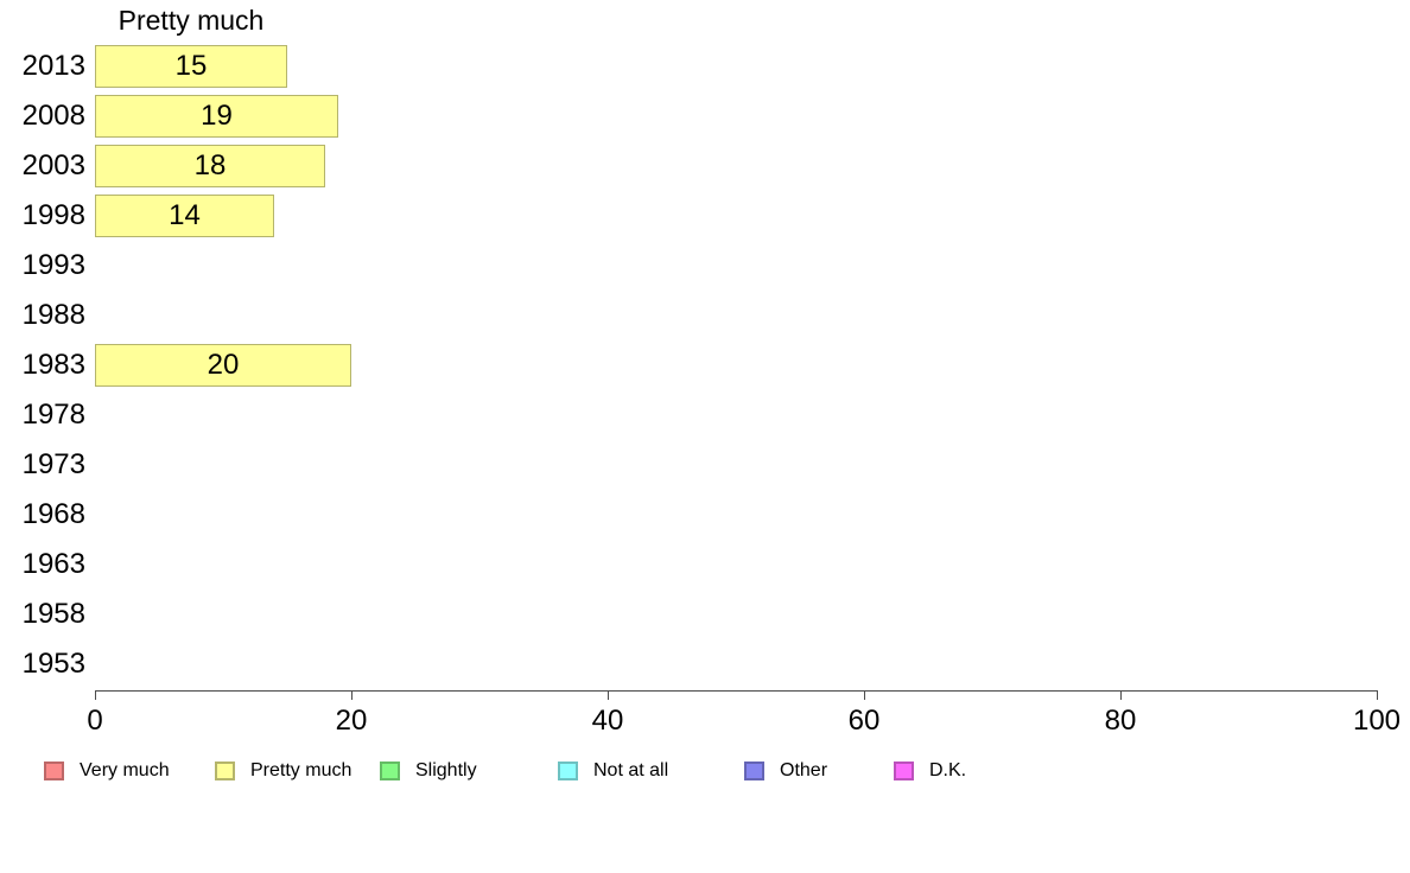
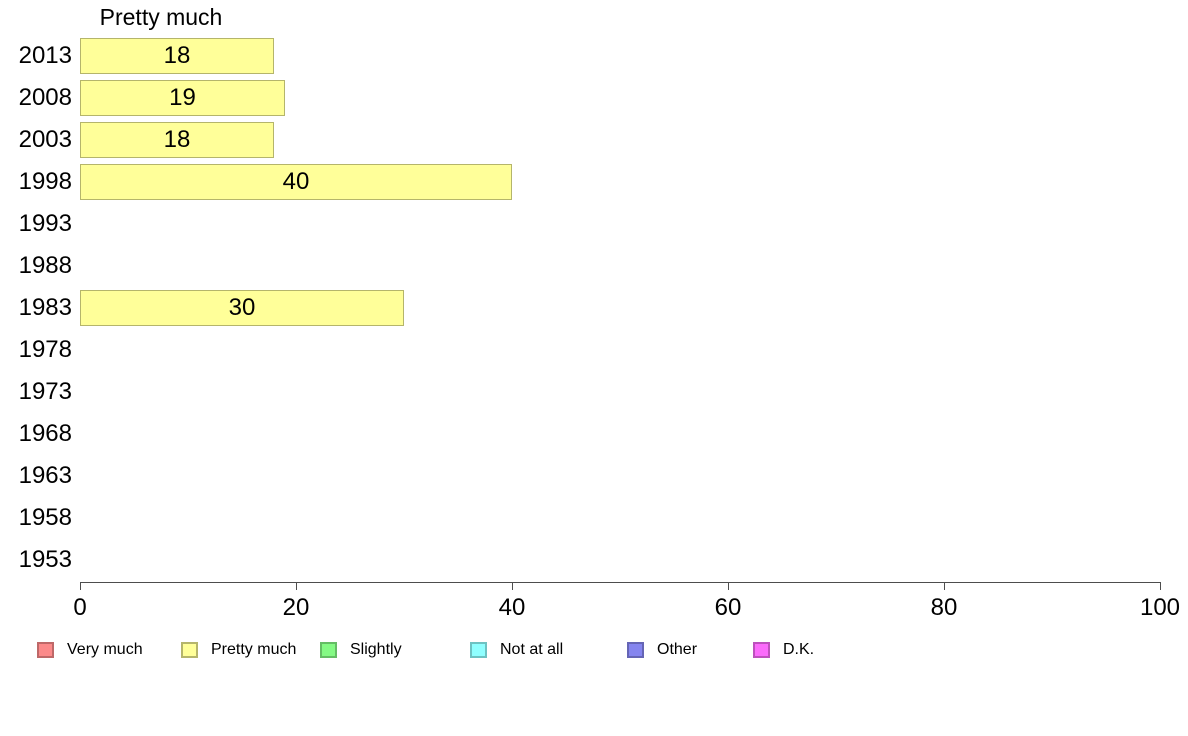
2013: 15 -> 18
1998: 14 -> 40
1983: 20 -> 30
